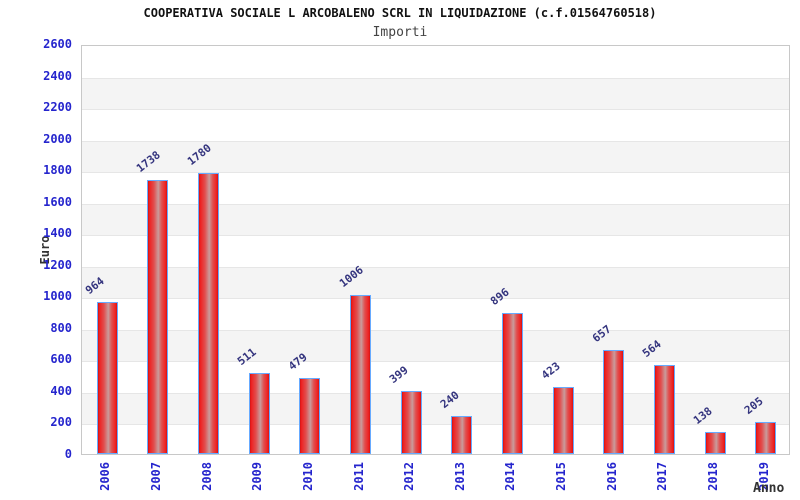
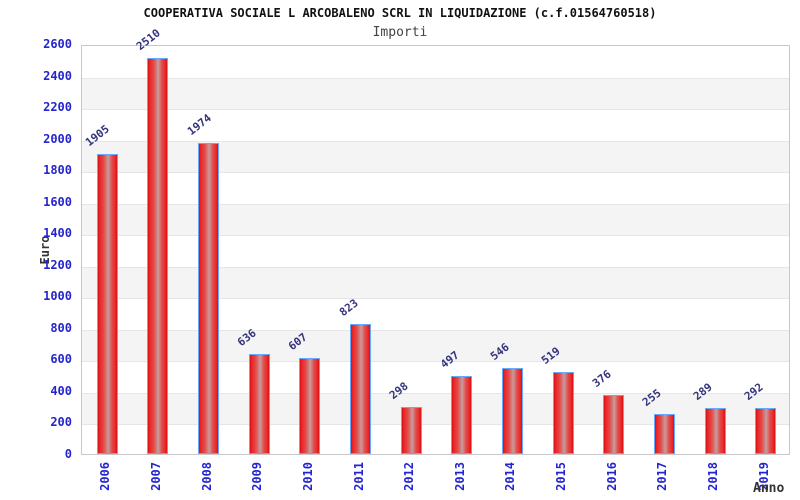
2006: 964 -> 1905
2007: 1738 -> 2510
2008: 1780 -> 1974
2009: 511 -> 636
2010: 479 -> 607
2011: 1006 -> 823
2012: 399 -> 298
2013: 240 -> 497
2014: 896 -> 546
2015: 423 -> 519
2016: 657 -> 376
2017: 564 -> 255
2018: 138 -> 289
2019: 205 -> 292
